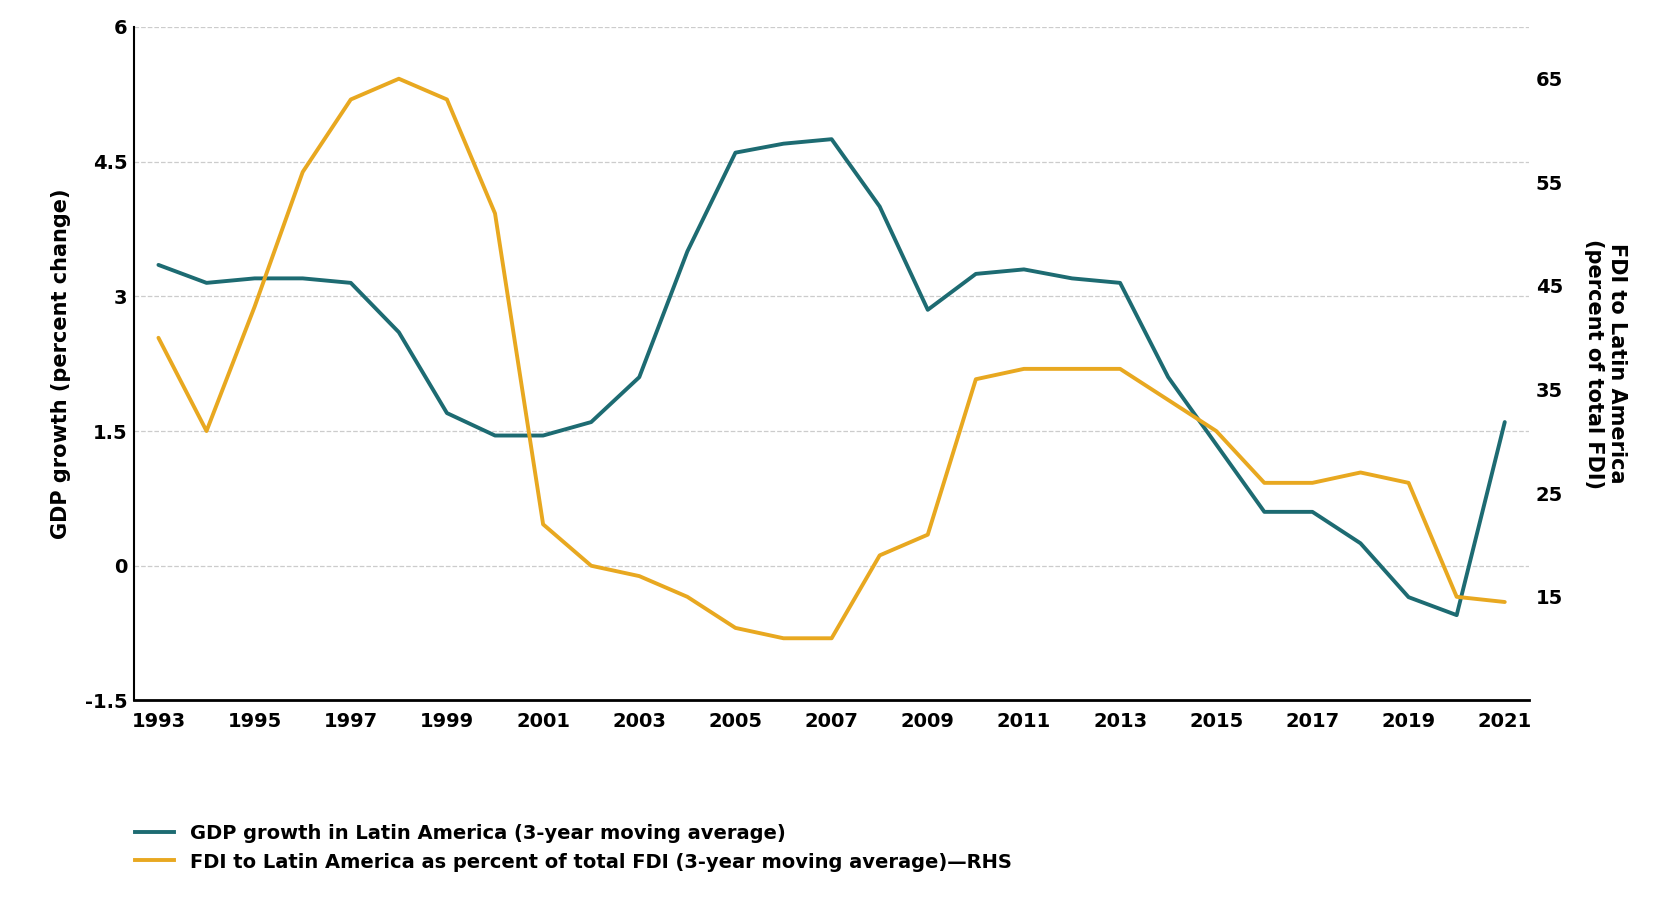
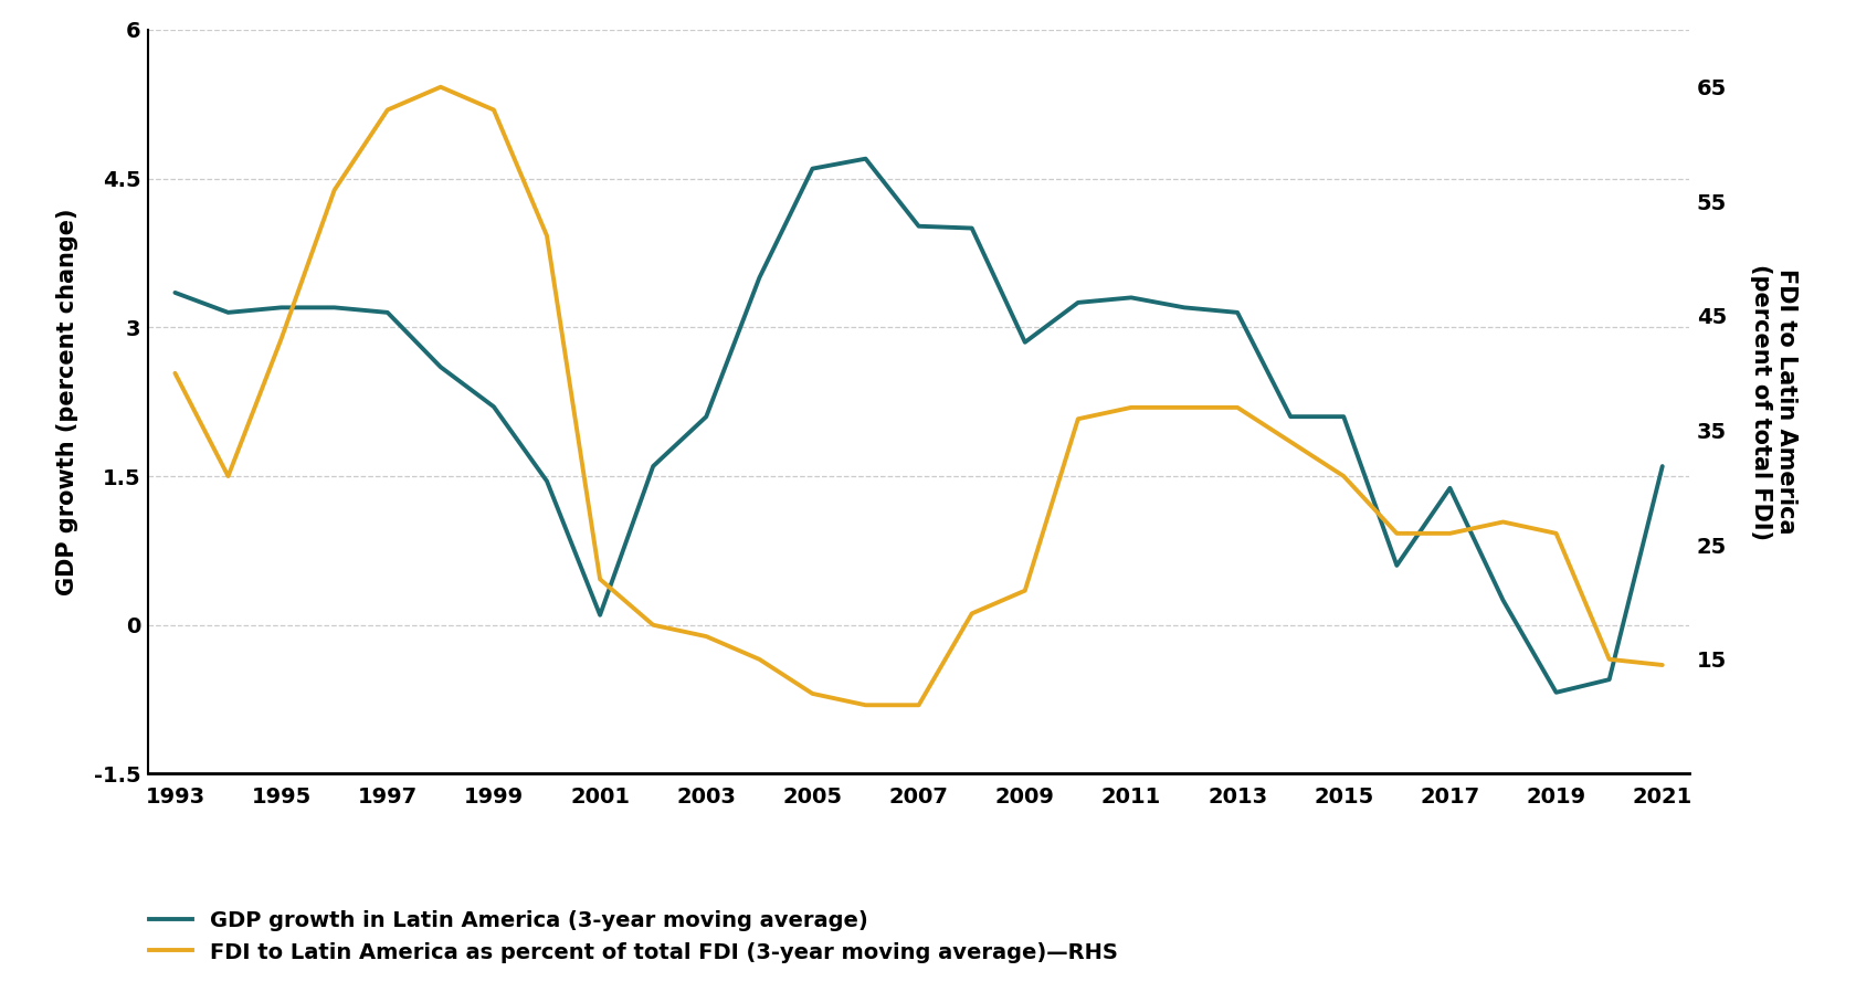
GDP growth in Latin America (3-year moving average)/1999: 1.70 -> 2.20
GDP growth in Latin America (3-year moving average)/2001: 1.45 -> 0.10
GDP growth in Latin America (3-year moving average)/2007: 4.75 -> 4.02
GDP growth in Latin America (3-year moving average)/2015: 1.35 -> 2.10
GDP growth in Latin America (3-year moving average)/2017: 0.60 -> 1.38
GDP growth in Latin America (3-year moving average)/2019: -0.35 -> -0.68
